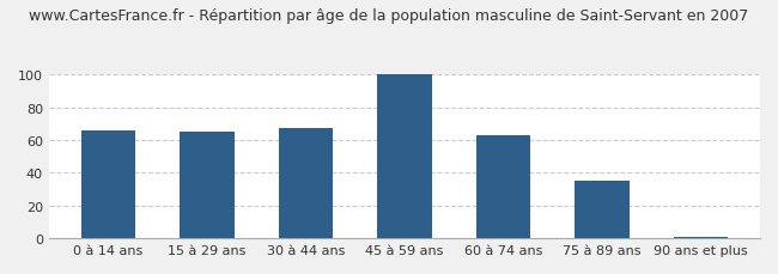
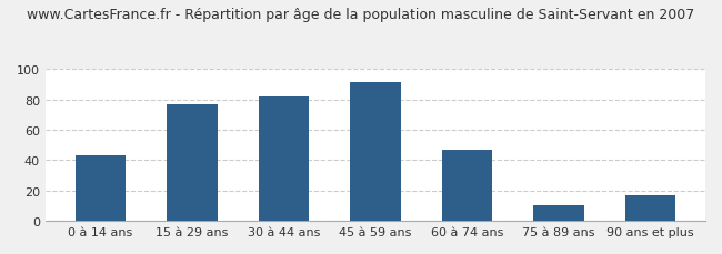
0 à 14 ans: 66 -> 43
15 à 29 ans: 65 -> 77
30 à 44 ans: 67 -> 82
45 à 59 ans: 100 -> 91
60 à 74 ans: 63 -> 47
75 à 89 ans: 35 -> 10
90 ans et plus: 1 -> 17
